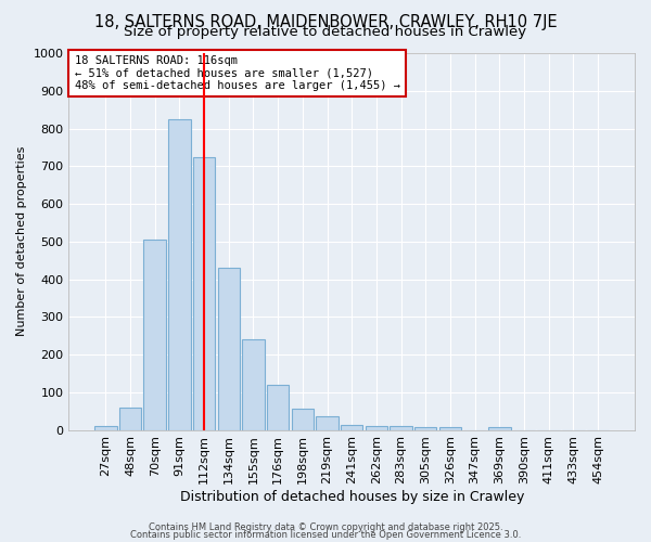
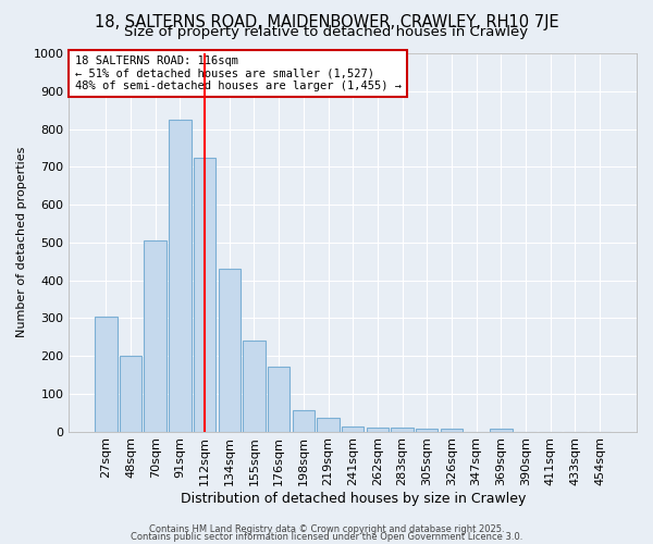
27sqm: 10 -> 305
48sqm: 58 -> 200
176sqm: 120 -> 170
